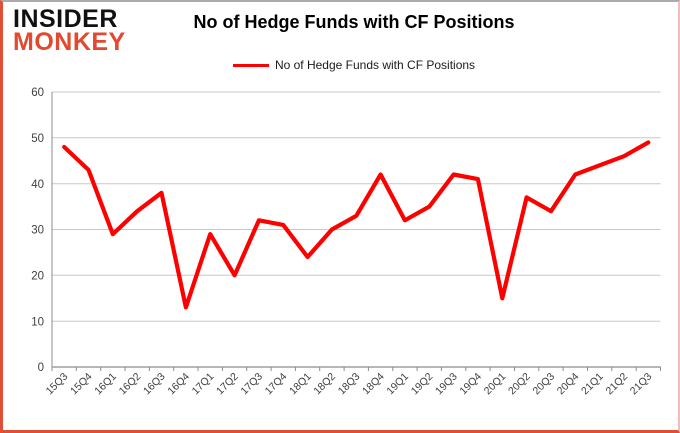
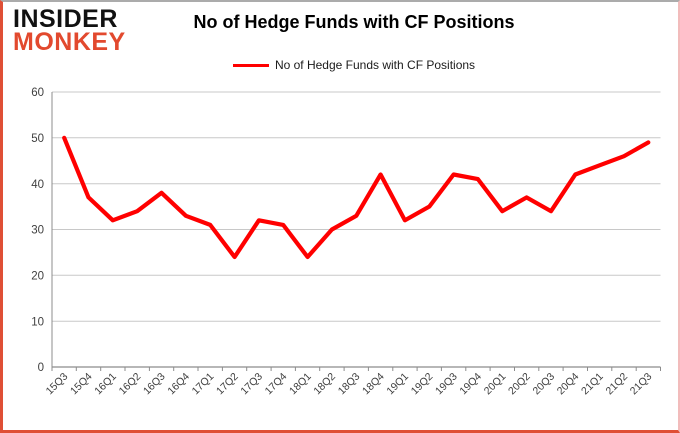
15Q3: 48 -> 50
15Q4: 43 -> 37
16Q1: 29 -> 32
16Q4: 13 -> 33
17Q1: 29 -> 31
17Q2: 20 -> 24
20Q1: 15 -> 34
